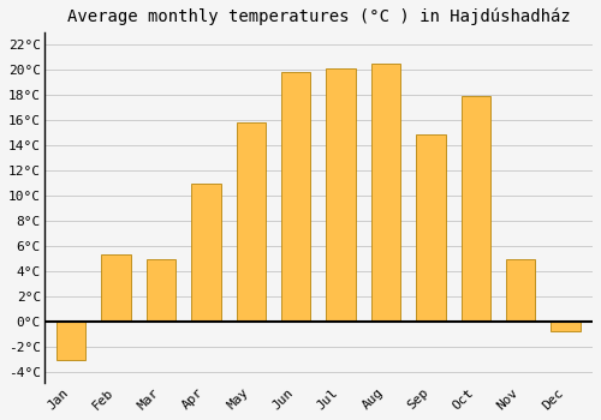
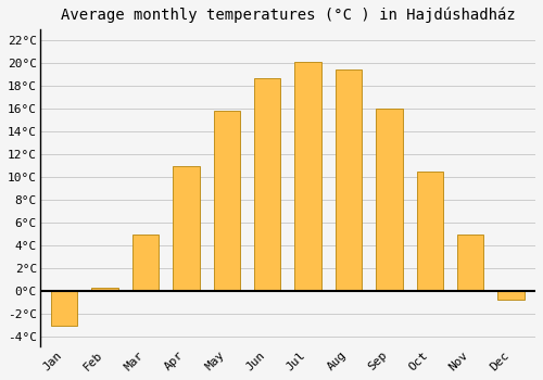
Feb: 5.4°C -> 0.3°C
Jun: 19.8°C -> 18.7°C
Aug: 20.5°C -> 19.5°C
Sep: 14.9°C -> 16.0°C
Oct: 17.9°C -> 10.5°C
